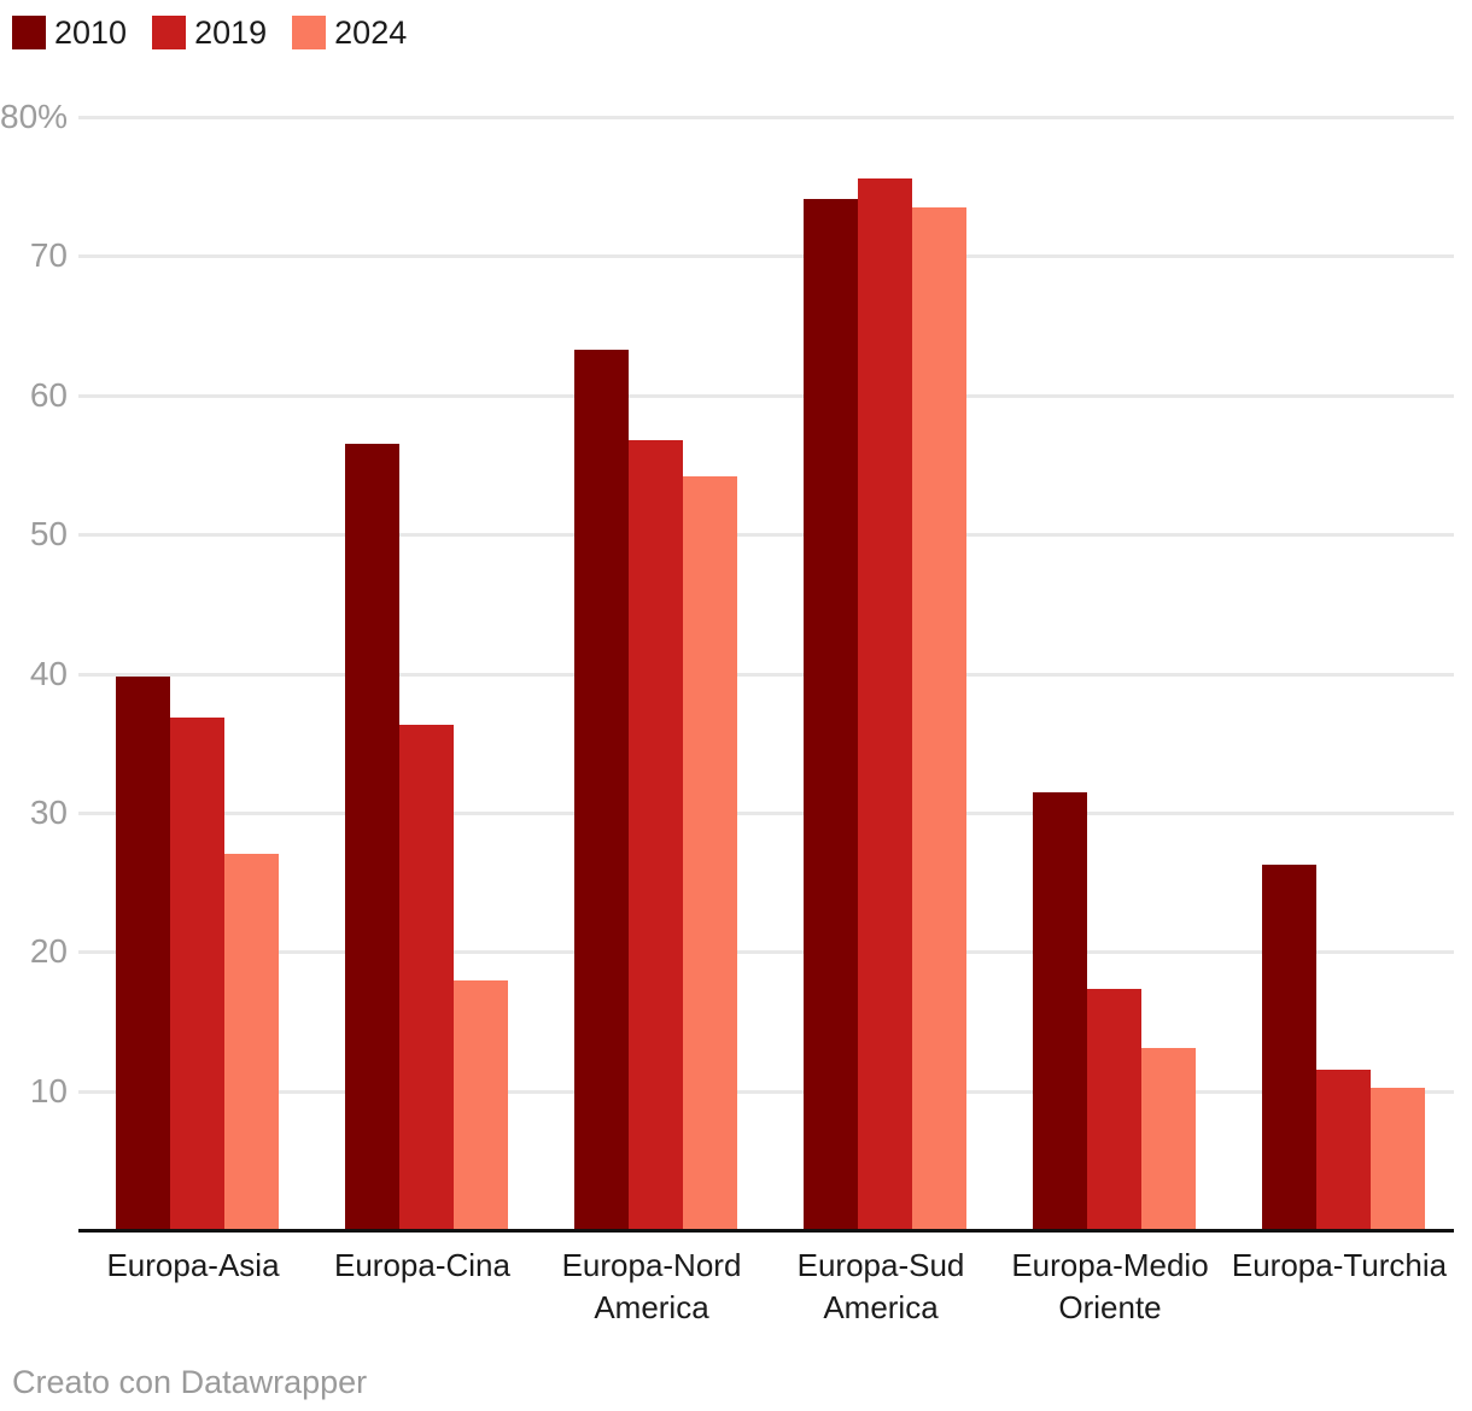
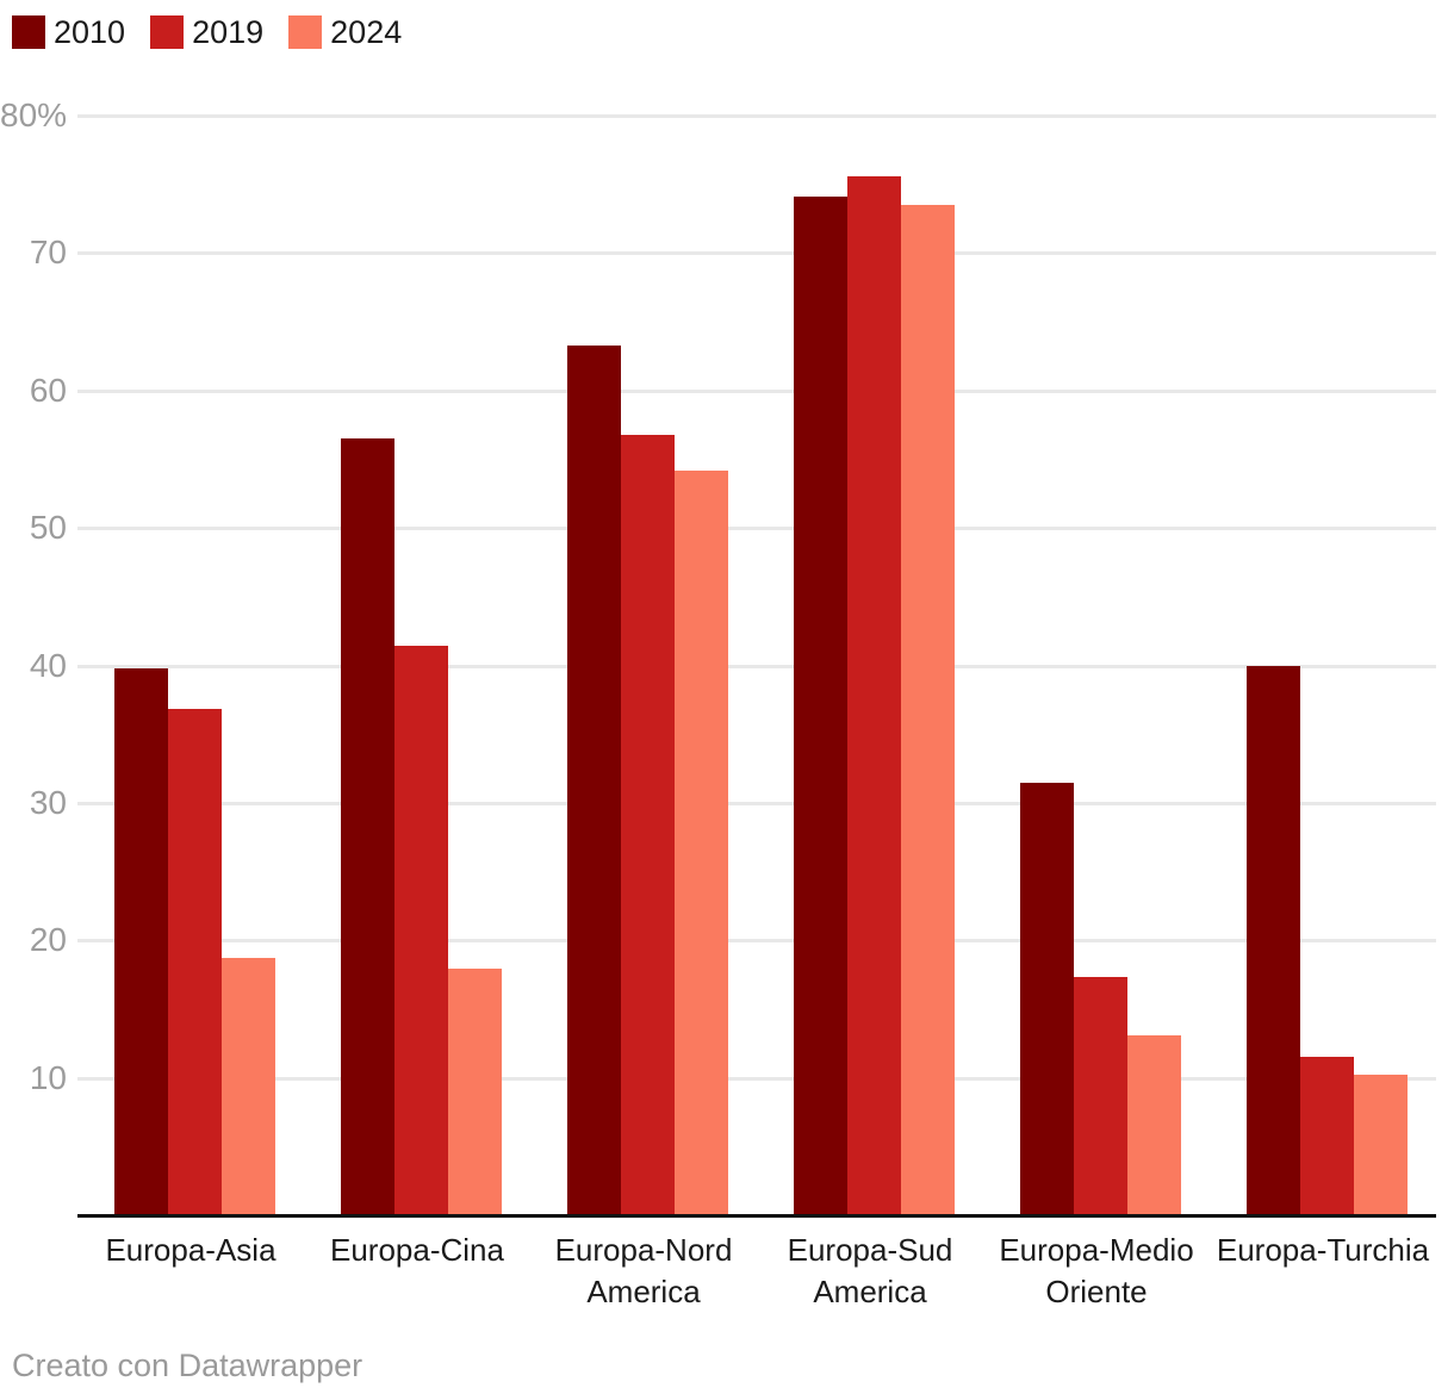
2024/Europa-Asia: 27.0% -> 18.7%
2019/Europa-Cina: 36.3% -> 41.4%
2010/Europa-Turchia: 26.3% -> 40.0%
